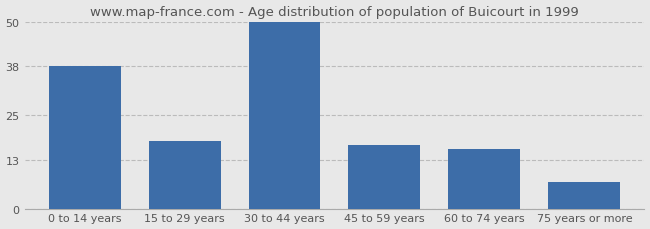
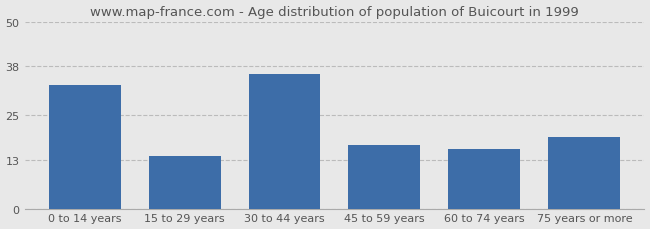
0 to 14 years: 38 -> 33
15 to 29 years: 18 -> 14
30 to 44 years: 50 -> 36
75 years or more: 7 -> 19
